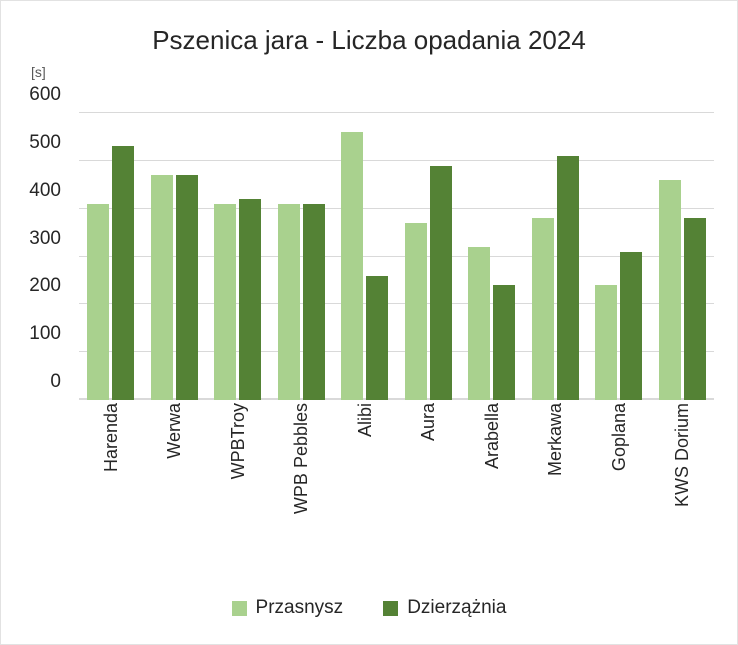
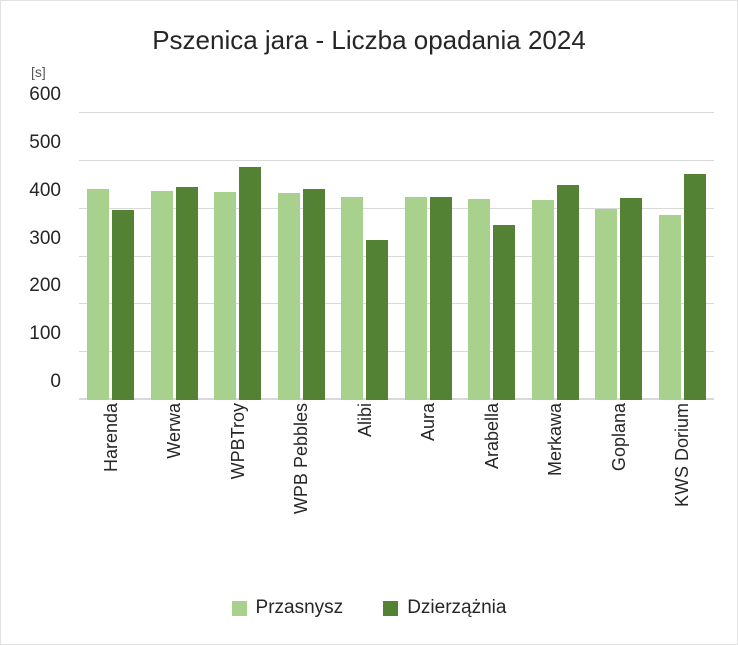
Przasnysz/Harenda: 410 -> 440
Dzierzążnia/Harenda: 530 -> 400
Przasnysz/Werwa: 470 -> 440
Dzierzążnia/Werwa: 470 -> 450
Przasnysz/WPBTroy: 410 -> 430
Dzierzążnia/WPBTroy: 420 -> 490
Przasnysz/WPB Pebbles: 410 -> 430
Dzierzążnia/WPB Pebbles: 410 -> 440
Przasnysz/Alibi: 560 -> 420
Dzierzążnia/Alibi: 260 -> 340
Przasnysz/Aura: 370 -> 420
Dzierzążnia/Aura: 490 -> 420
Przasnysz/Arabella: 320 -> 420
Dzierzążnia/Arabella: 240 -> 360
Przasnysz/Merkawa: 380 -> 420
Dzierzążnia/Merkawa: 510 -> 450
Przasnysz/Goplana: 240 -> 400
Dzierzążnia/Goplana: 310 -> 420
Przasnysz/KWS Dorium: 460 -> 390
Dzierzążnia/KWS Dorium: 380 -> 470
